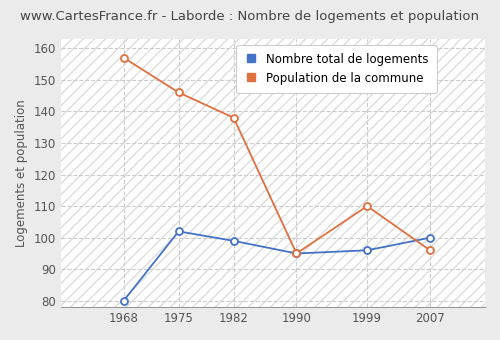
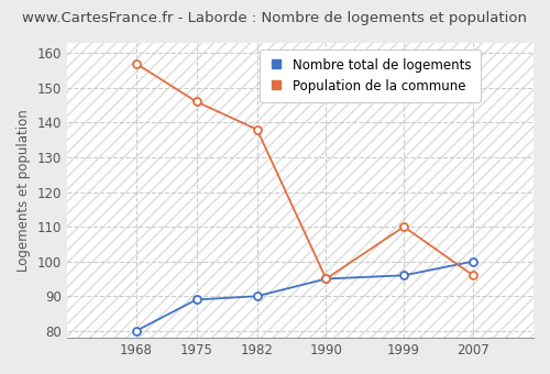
Nombre total de logements/1975: 102 -> 89
Nombre total de logements/1982: 99 -> 90
